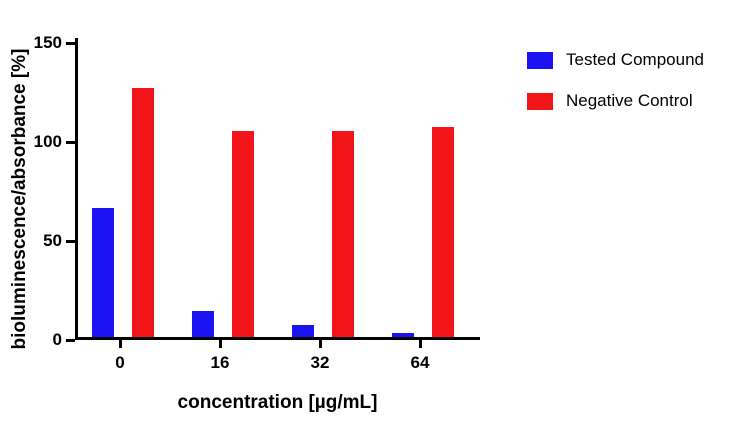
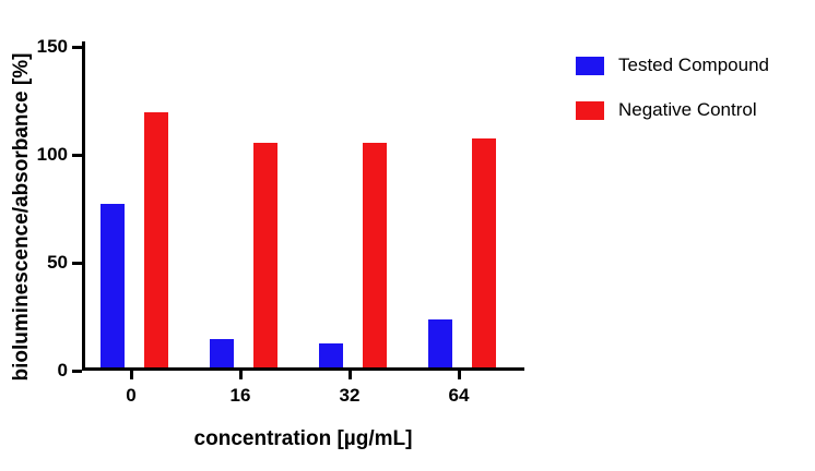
Tested Compound/0: 65 -> 76
Negative Control/0: 126 -> 118
Tested Compound/32: 6 -> 11
Tested Compound/64: 2 -> 22
